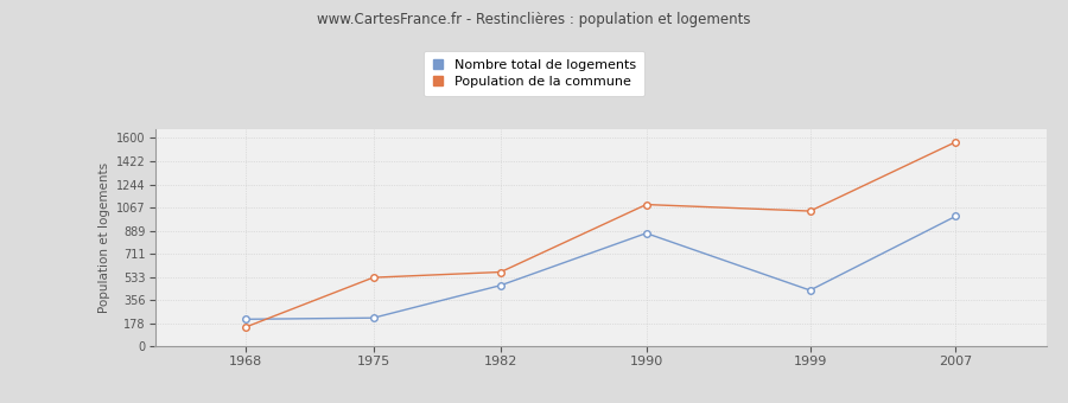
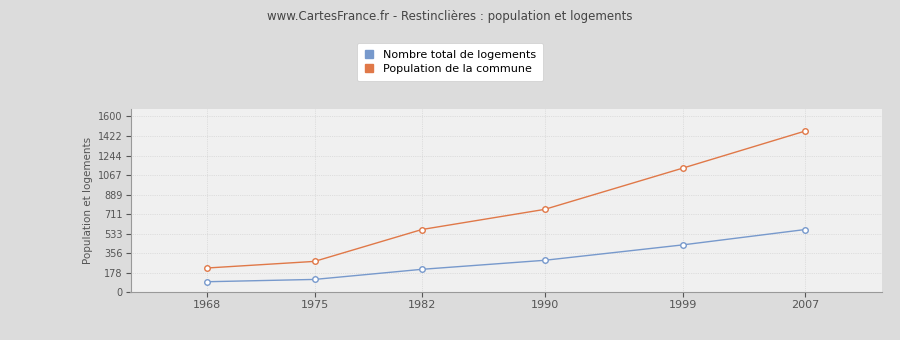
Nombre total de logements/1968: 210 -> 100
Population de la commune/1968: 150 -> 220
Nombre total de logements/1975: 220 -> 120
Population de la commune/1975: 530 -> 280
Nombre total de logements/1982: 470 -> 210
Nombre total de logements/1990: 870 -> 290
Population de la commune/1990: 1090 -> 760
Population de la commune/1999: 1040 -> 1130
Nombre total de logements/2007: 1000 -> 570
Population de la commune/2007: 1570 -> 1470
